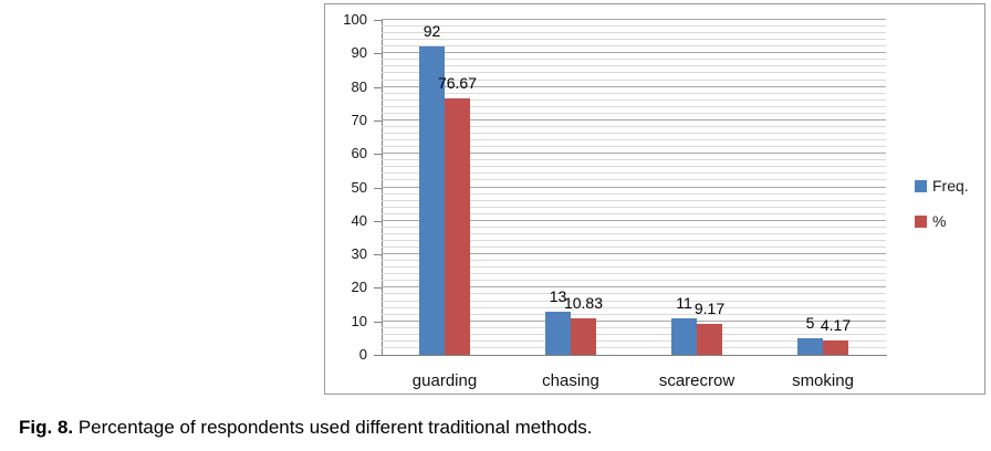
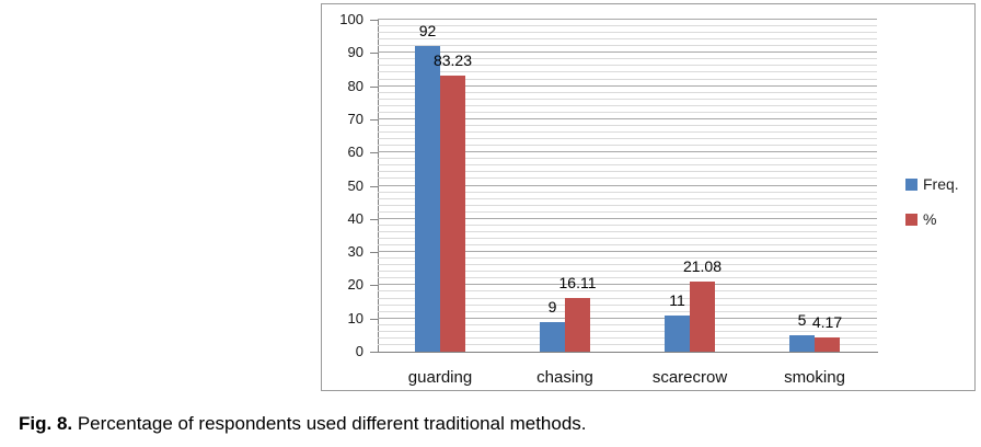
%/guarding: 76.67 -> 83.23
Freq./chasing: 13 -> 9
%/chasing: 10.83 -> 16.11
%/scarecrow: 9.17 -> 21.08
